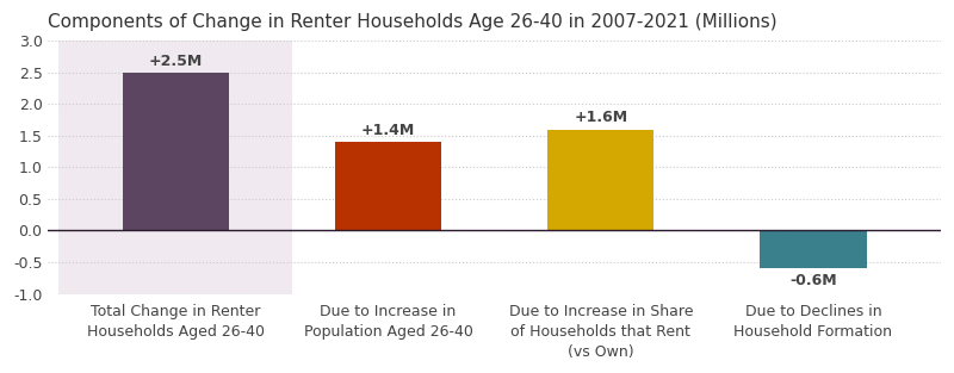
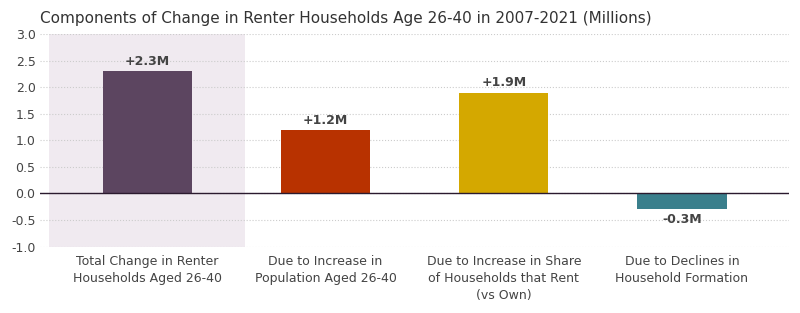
Total Change in Renter Households Aged 26-40: +2.5M -> +2.3M
Due to Increase in Population Aged 26-40: +1.4M -> +1.2M
Due to Increase in Share of Households that Rent (vs Own): +1.6M -> +1.9M
Due to Declines in Household Formation: -0.6M -> -0.3M
